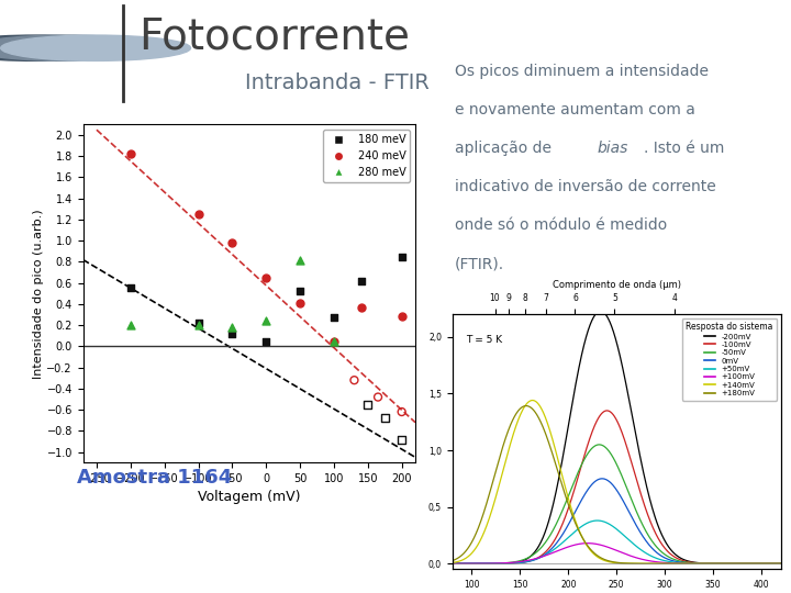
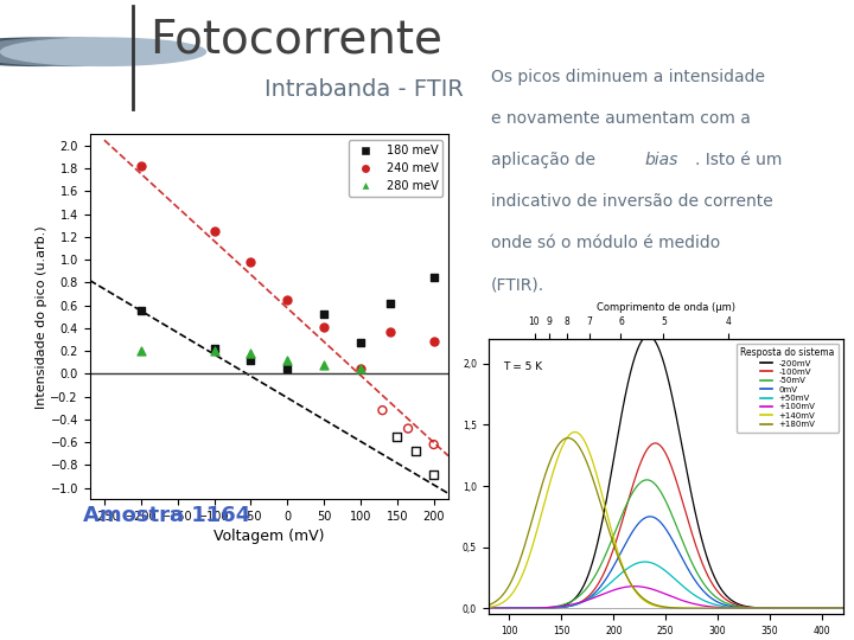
280 meV/0: 0.24 -> 0.12
280 meV/50: 0.82 -> 0.08
